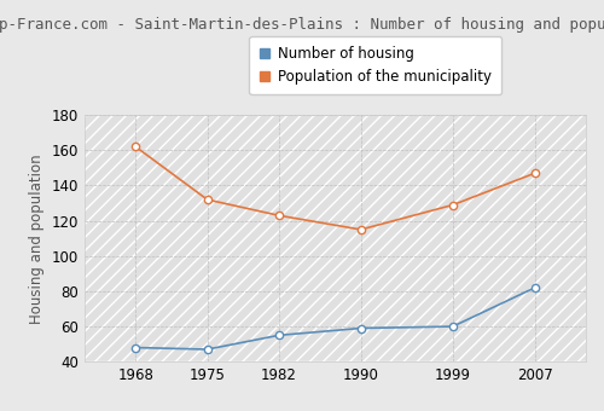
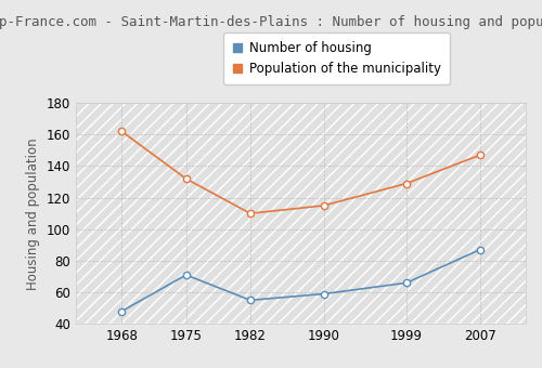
Number of housing/1975: 47 -> 71
Population of the municipality/1982: 123 -> 110
Number of housing/1999: 60 -> 66
Number of housing/2007: 82 -> 87
